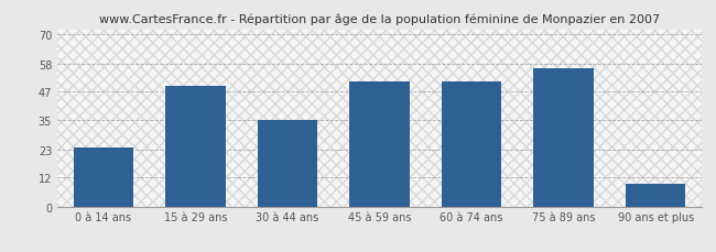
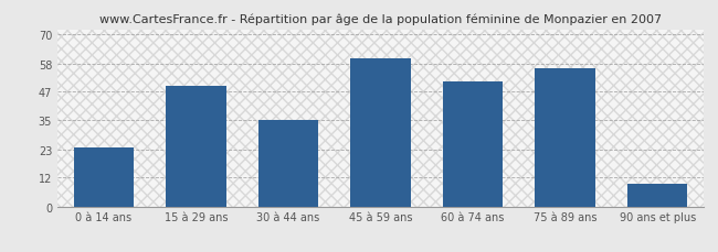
45 à 59 ans: 51 -> 60
